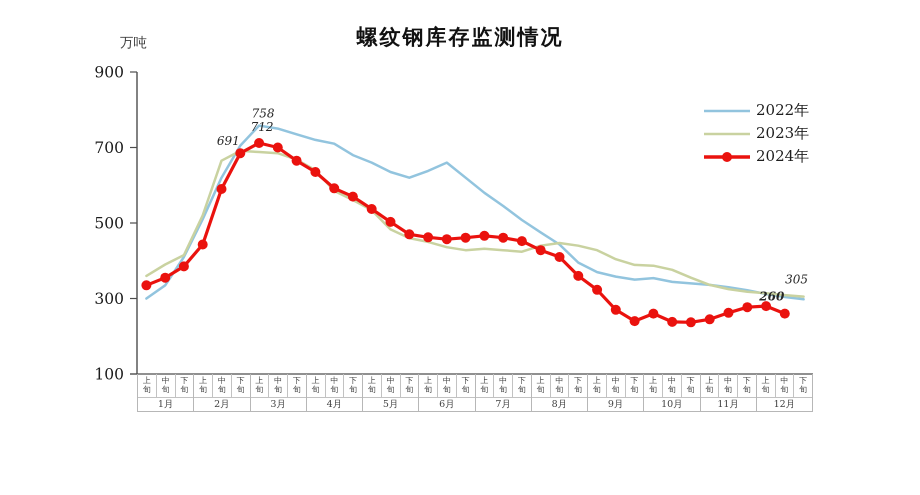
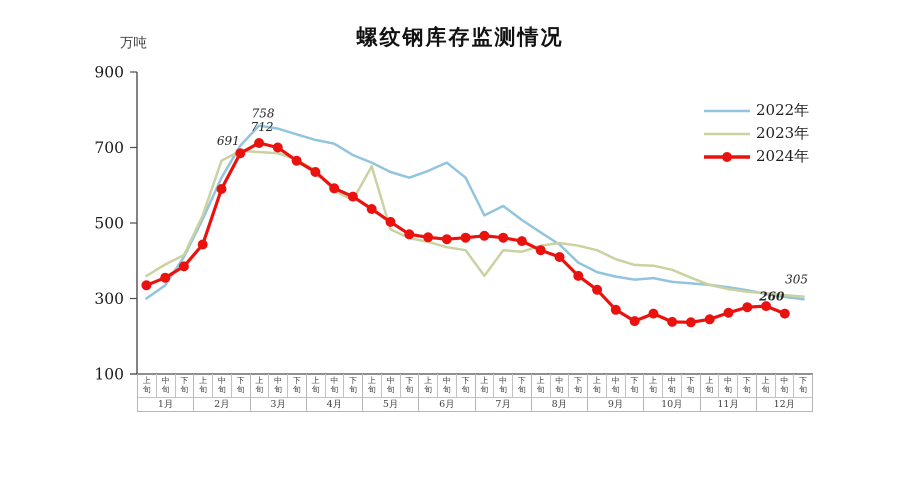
2023年/5月上旬: 530 -> 650
2022年/7月上旬: 580 -> 520
2023年/7月上旬: 430 -> 360
